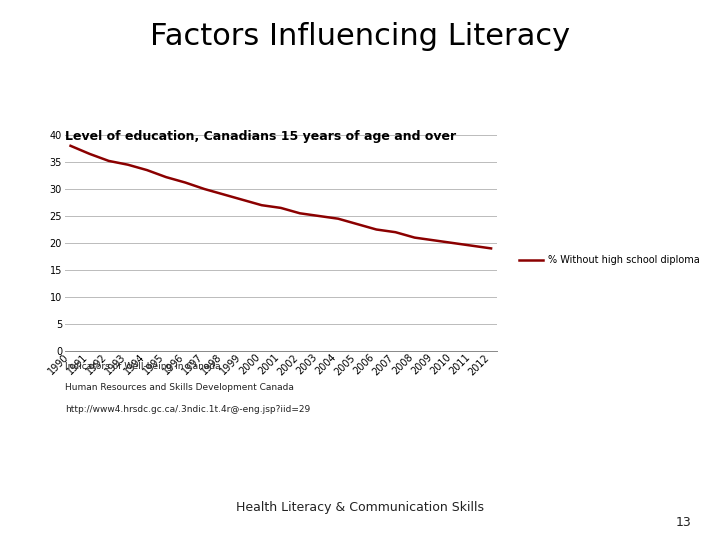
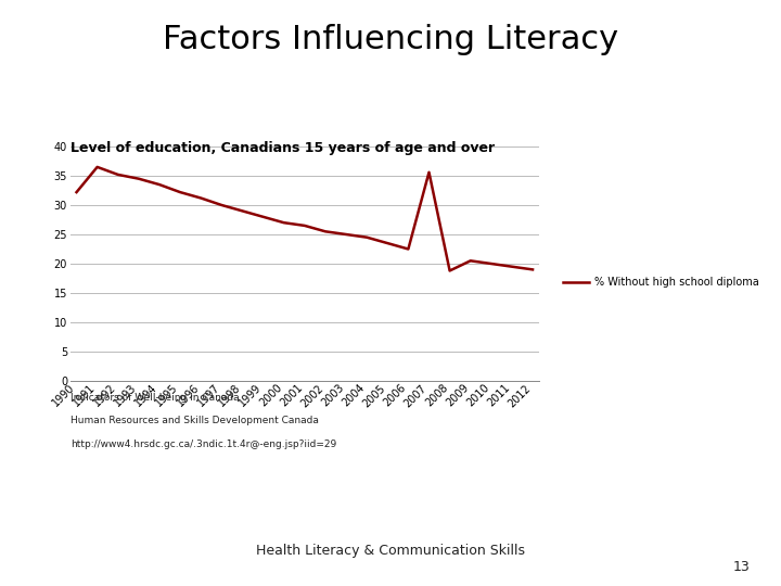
1990: 38.0 -> 32.2
2007: 22.0 -> 35.6
2008: 21.0 -> 18.8
